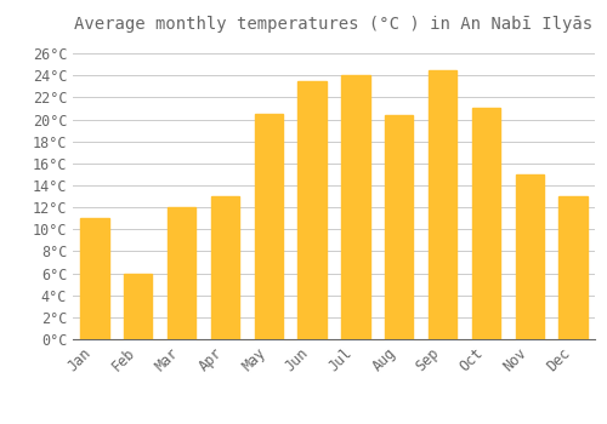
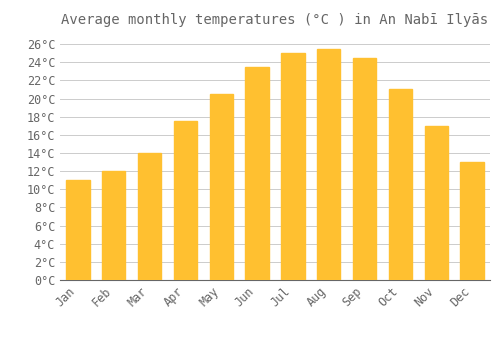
Feb: 6.0°C -> 12.0°C
Mar: 12.0°C -> 14.0°C
Apr: 13.0°C -> 17.5°C
Jul: 24.0°C -> 25.0°C
Aug: 20.4°C -> 25.5°C
Nov: 15.0°C -> 17.0°C
